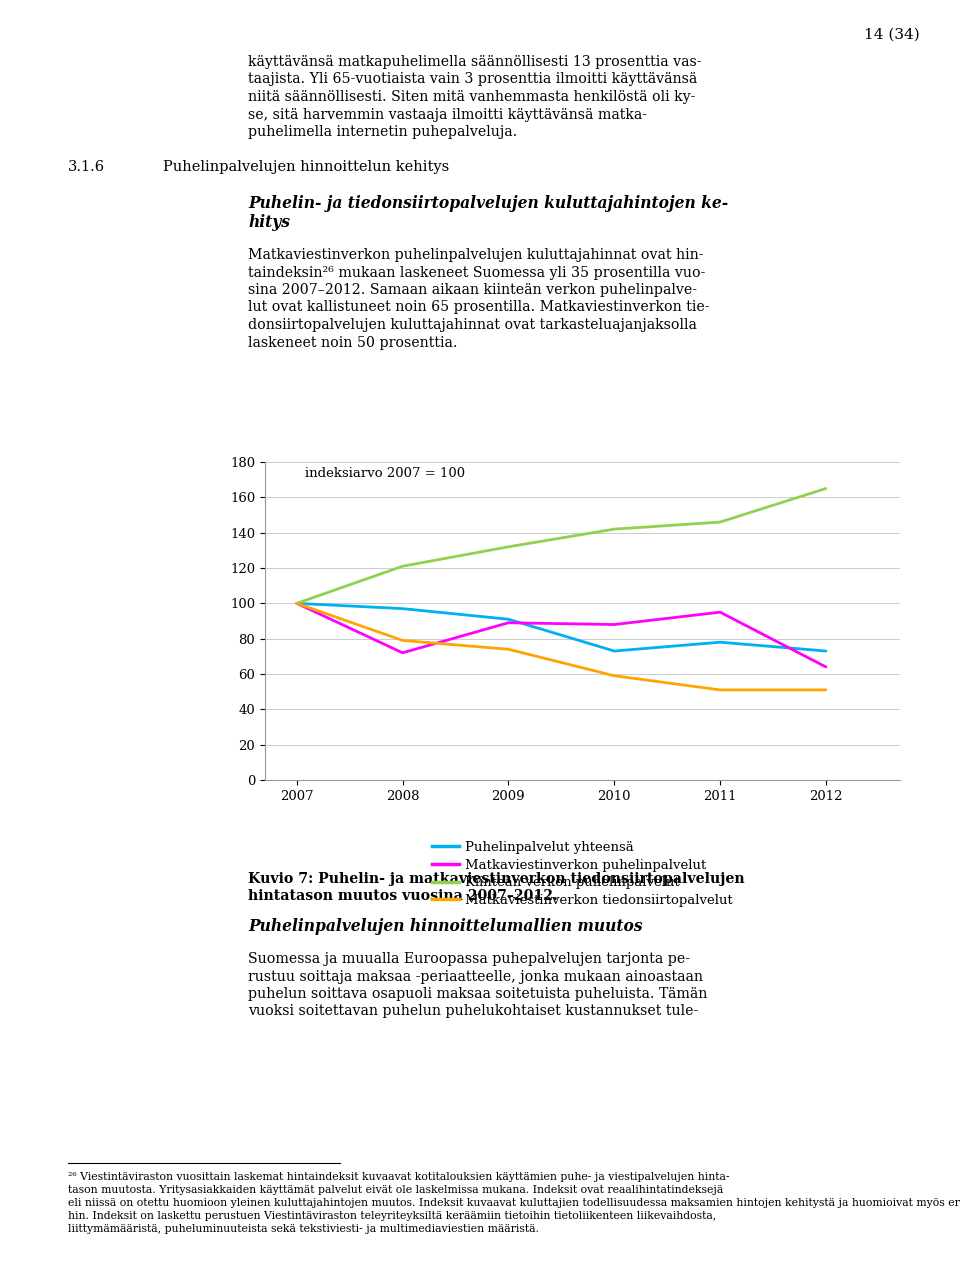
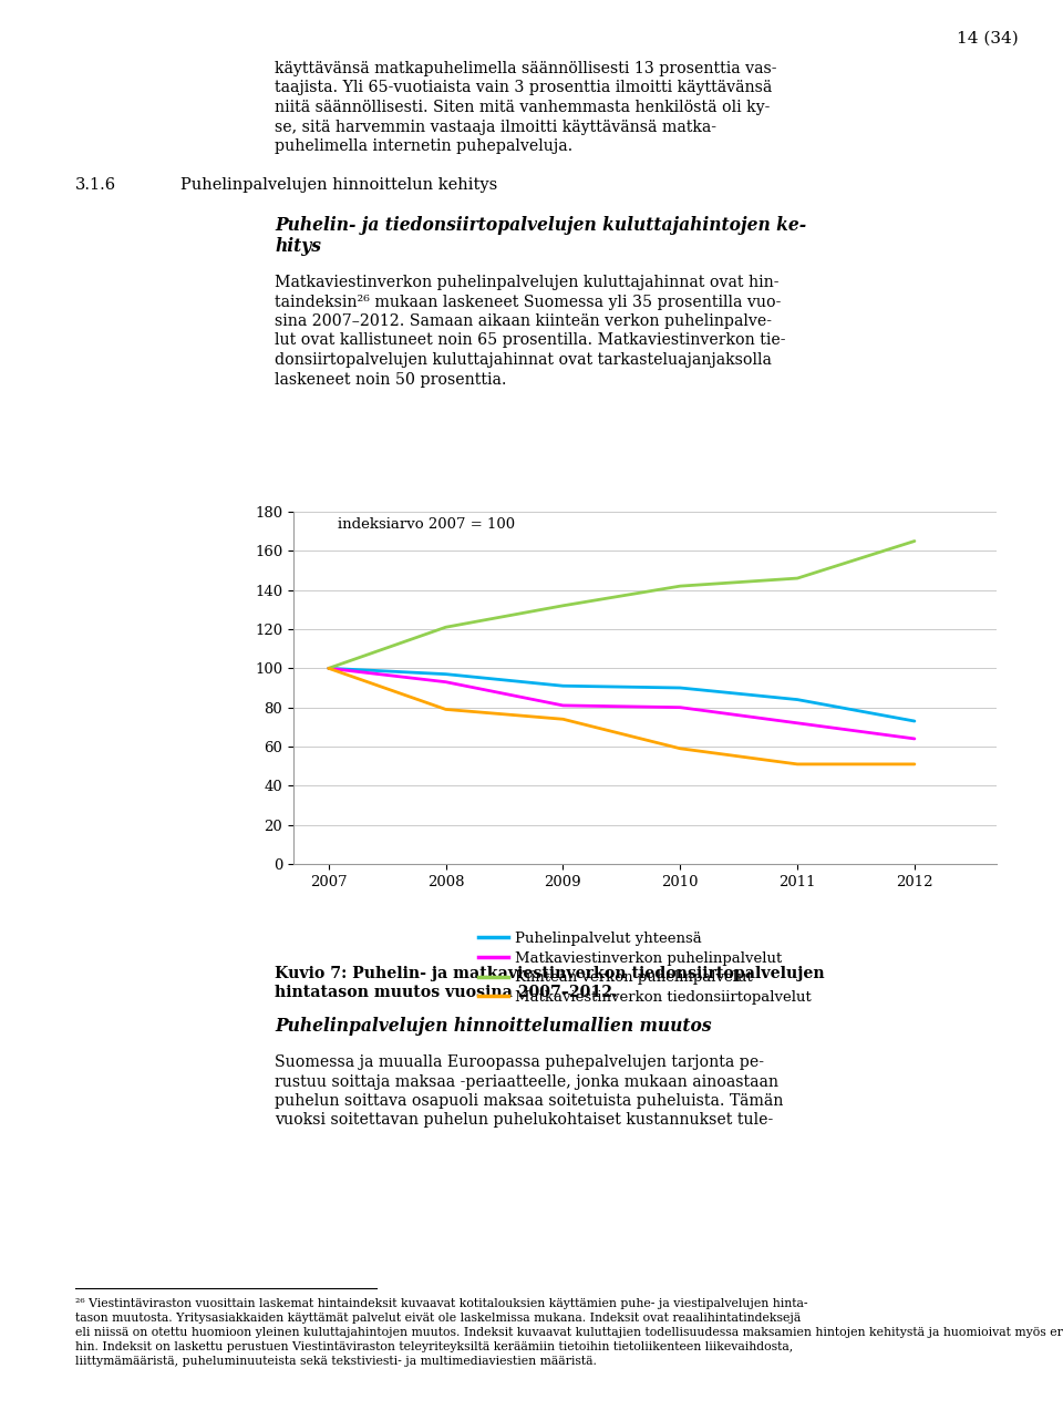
Matkaviestinverkon puhelinpalvelut/2008: 72 -> 93
Matkaviestinverkon puhelinpalvelut/2009: 89 -> 81
Puhelinpalvelut yhteensä/2010: 73 -> 90
Matkaviestinverkon puhelinpalvelut/2010: 88 -> 80
Puhelinpalvelut yhteensä/2011: 78 -> 84
Matkaviestinverkon puhelinpalvelut/2011: 95 -> 72
